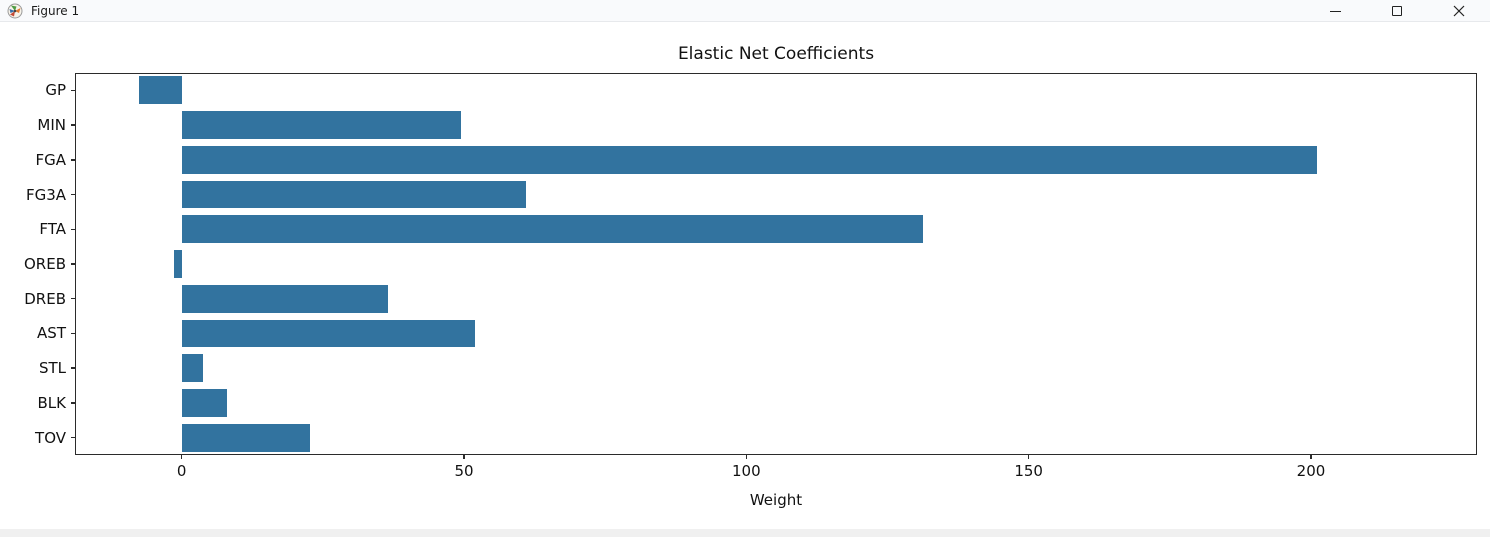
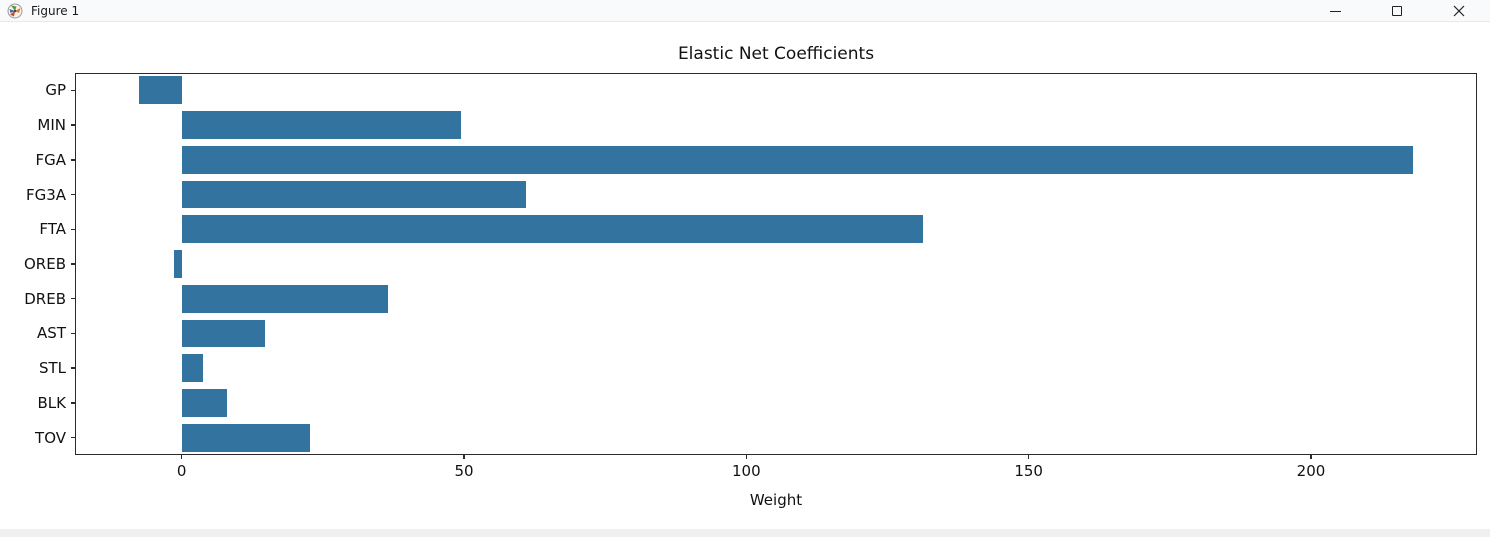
FGA: 201 -> 218
AST: 52 -> 15
